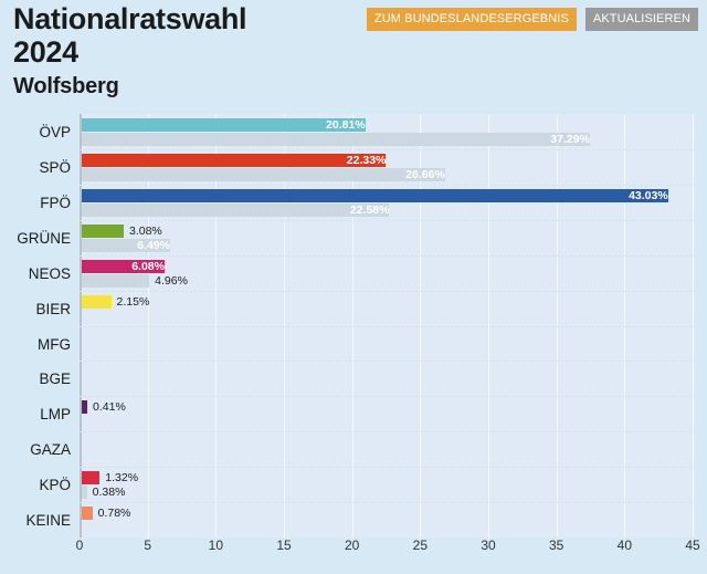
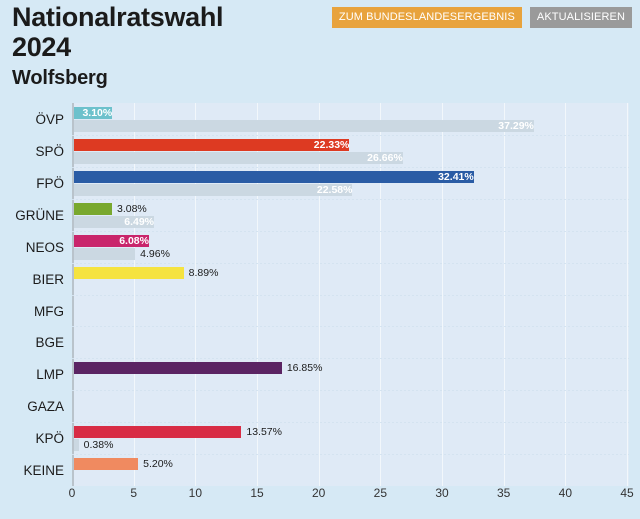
2024/ÖVP: 20.81% -> 3.10%
2024/FPÖ: 43.03% -> 32.41%
2024/BIER: 2.15% -> 8.89%
2024/LMP: 0.41% -> 16.85%
2024/KPÖ: 1.32% -> 13.57%
2024/KEINE: 0.78% -> 5.20%
